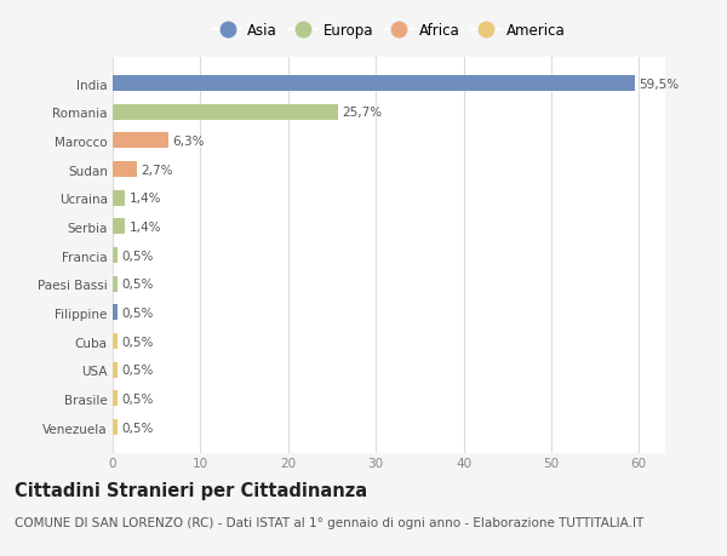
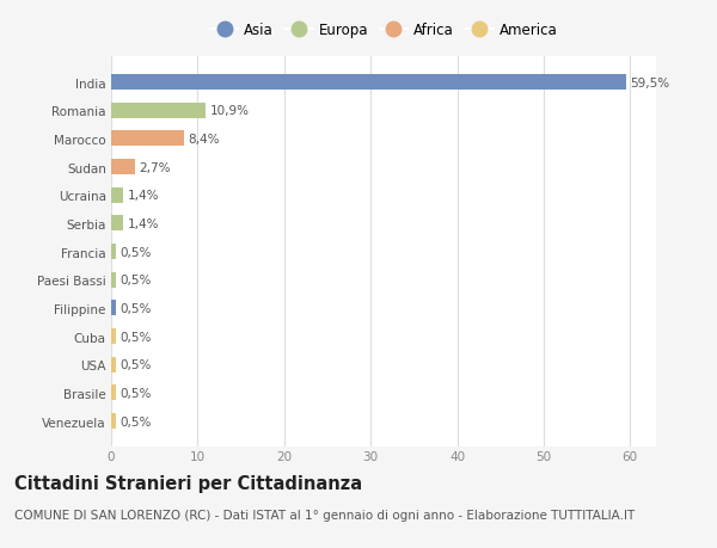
Romania: 25,7% -> 10,9%
Marocco: 6,3% -> 8,4%
